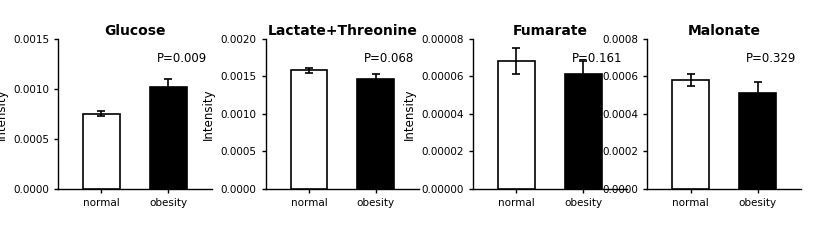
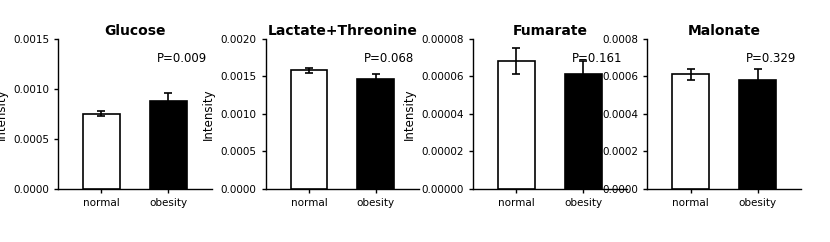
Glucose/obesity: 0.00102 -> 0.00088
Malonate/normal: 0.00058 -> 0.00061
Malonate/obesity: 0.00051 -> 0.00058
